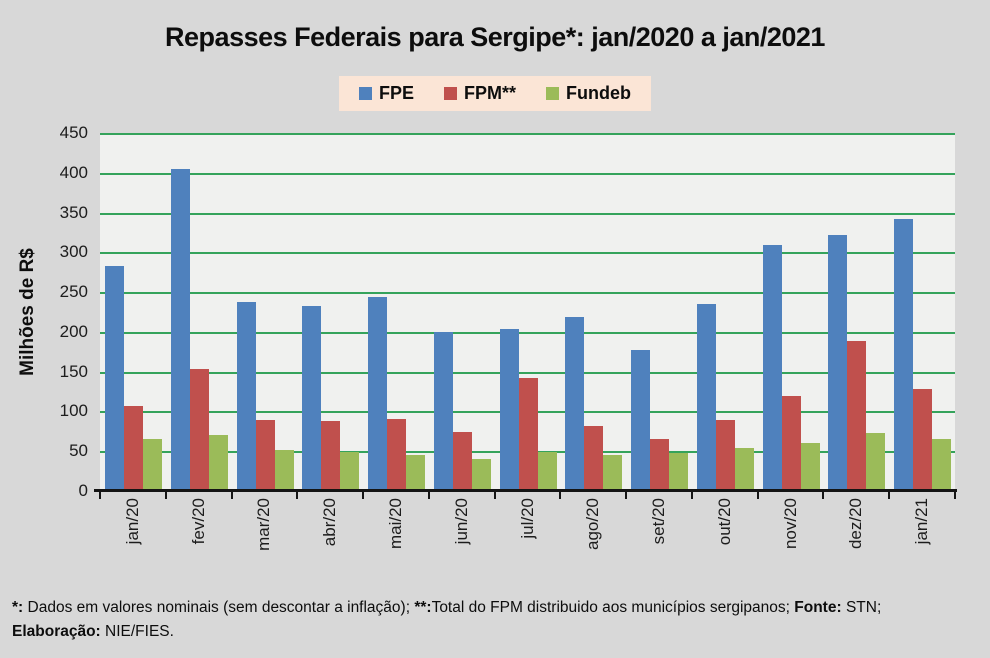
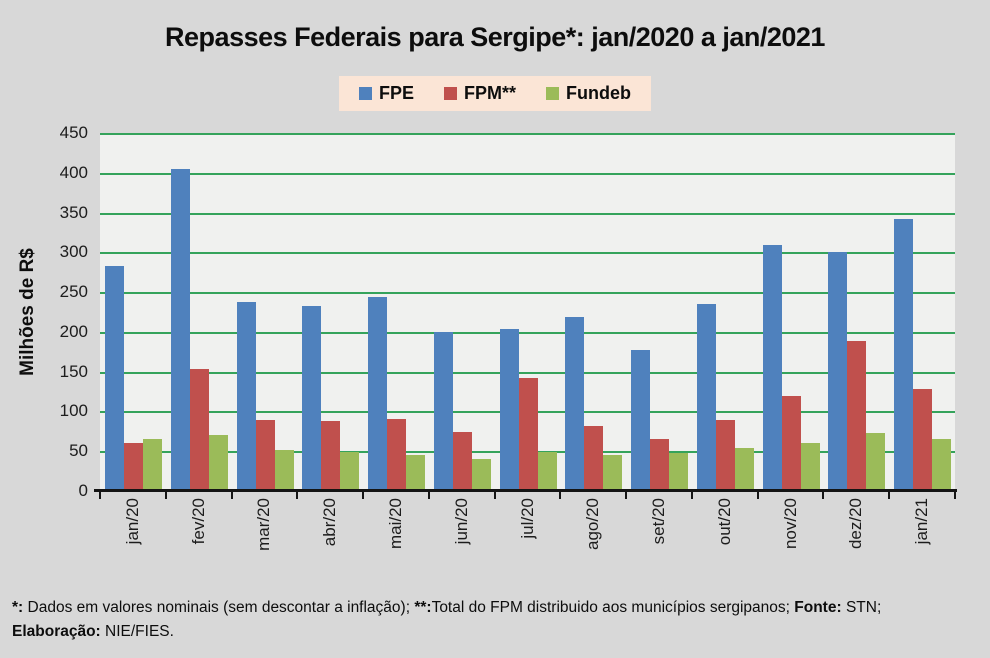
FPM**/jan/20: 110 -> 60
FPE/dez/20: 320 -> 300
